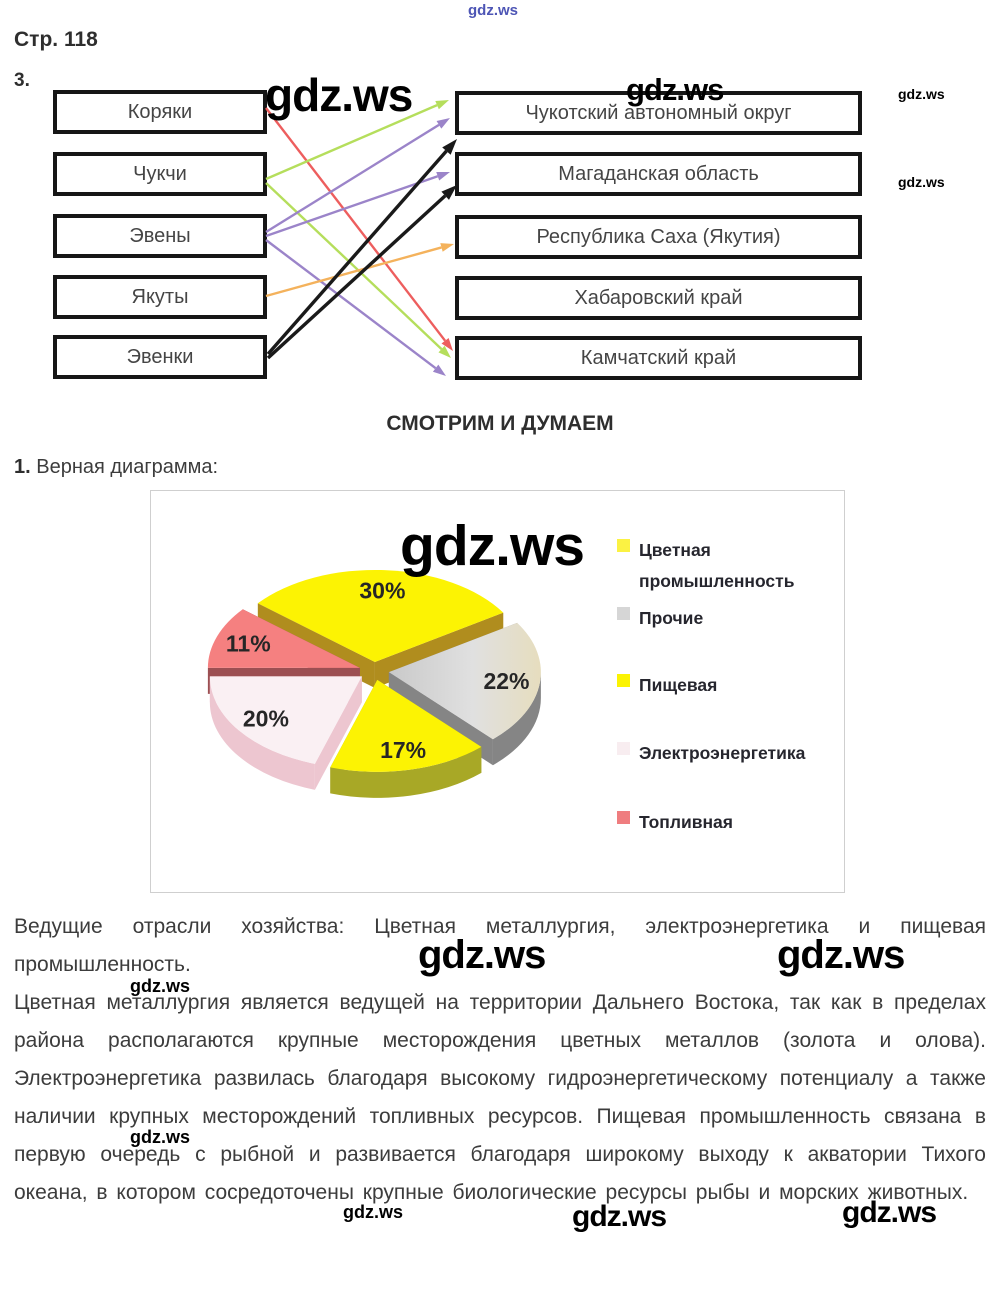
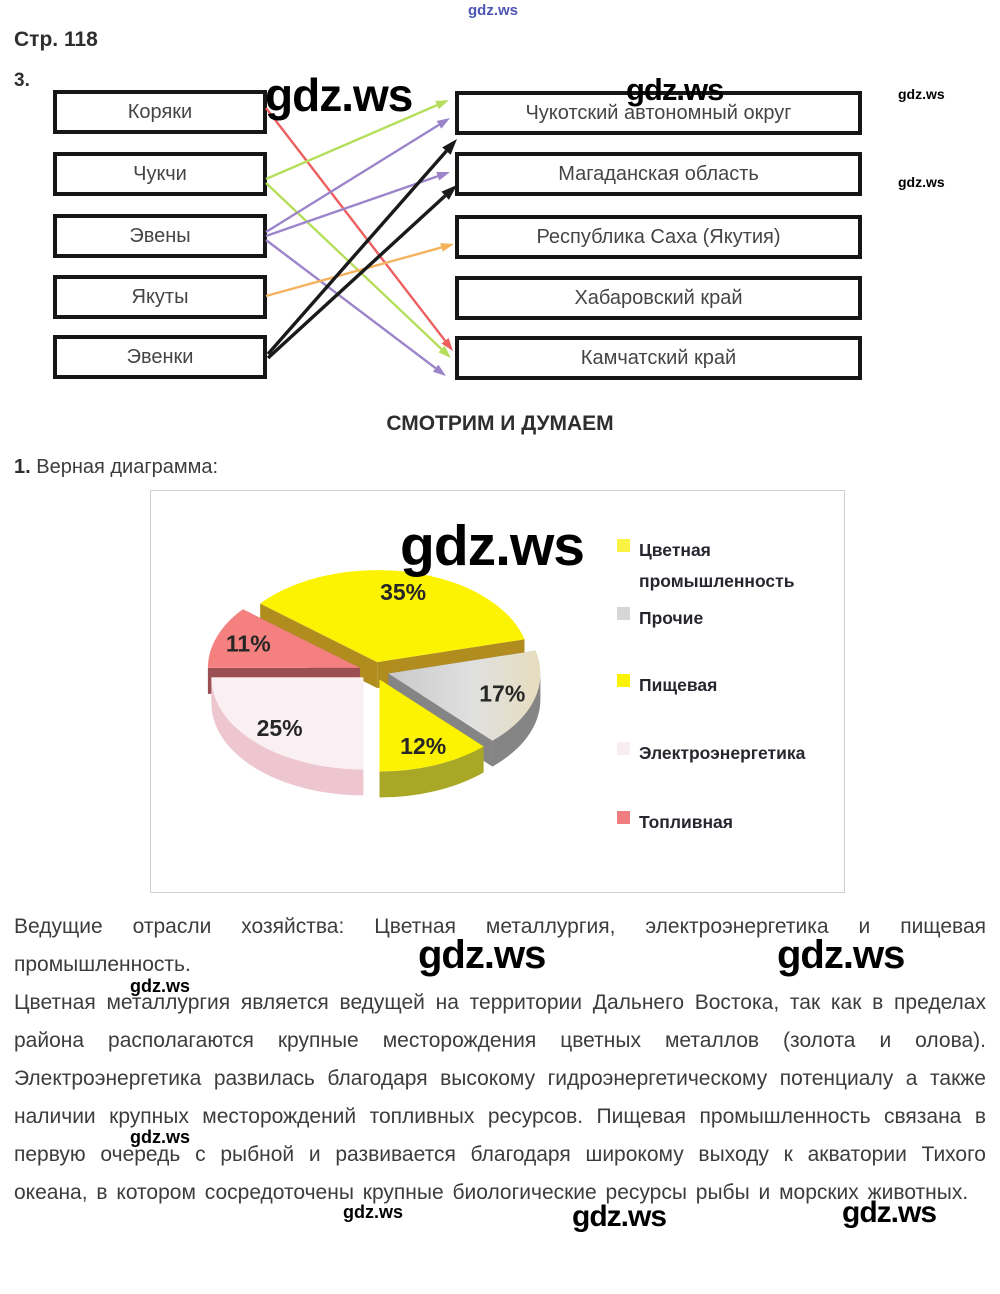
Цветная промышленность: 30% -> 35%
Прочие: 22% -> 17%
Пищевая: 17% -> 12%
Электроэнергетика: 20% -> 25%
